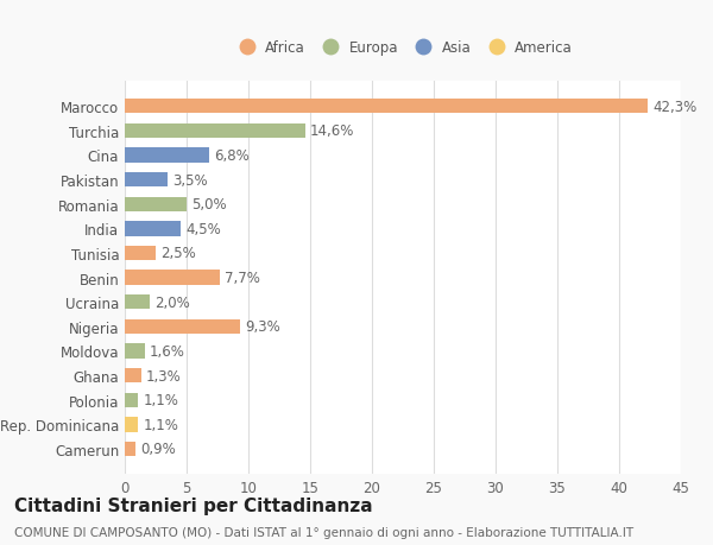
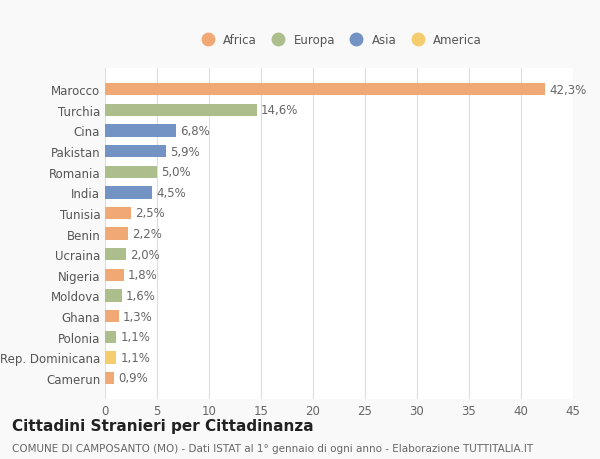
Pakistan: 3,5% -> 5,9%
Benin: 7,7% -> 2,2%
Nigeria: 9,3% -> 1,8%
